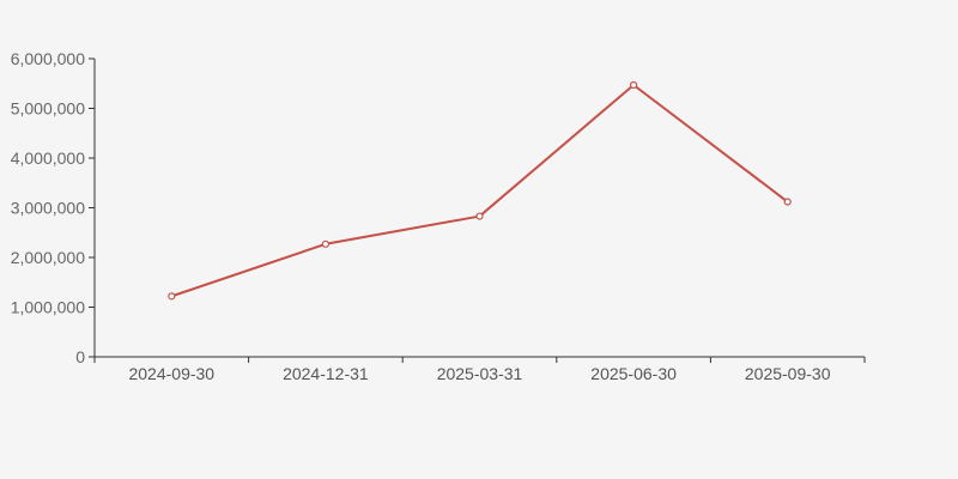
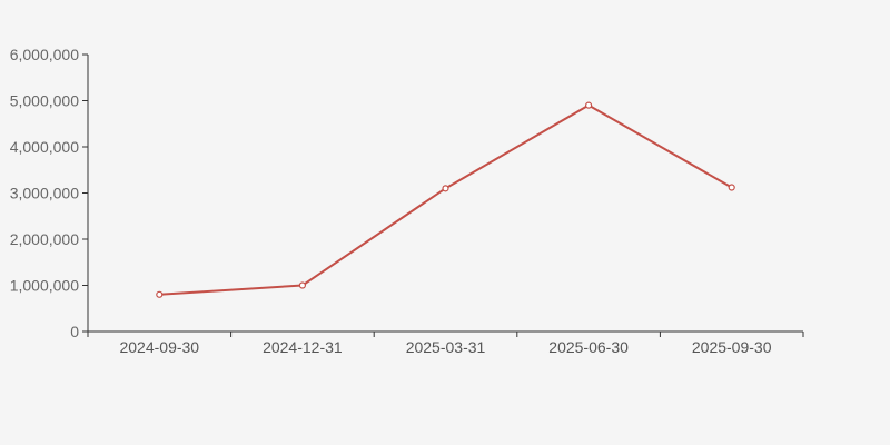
2024-09-30: 1200000 -> 800000
2024-12-31: 2300000 -> 1000000
2025-03-31: 2800000 -> 3100000
2025-06-30: 5500000 -> 4900000
